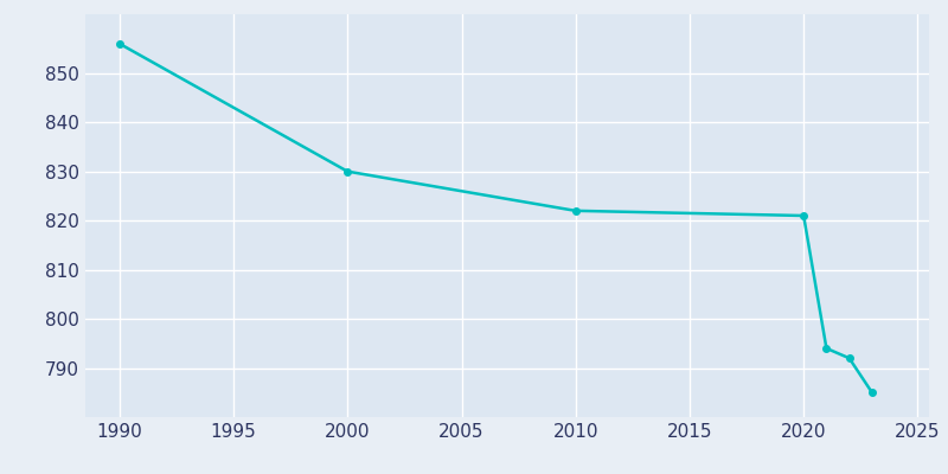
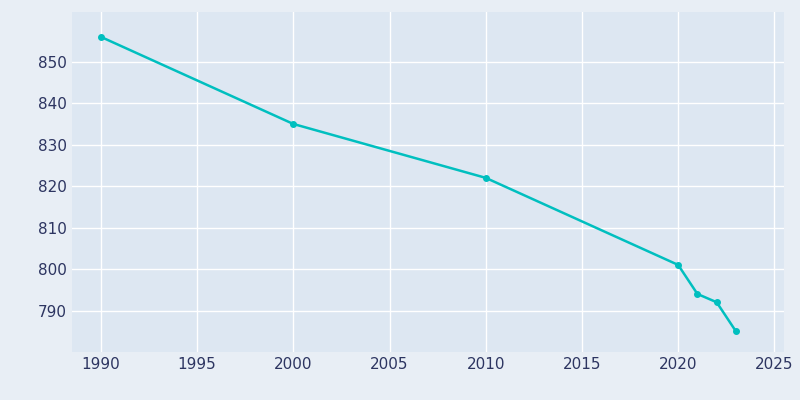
2000: 830 -> 835
2020: 821 -> 801
